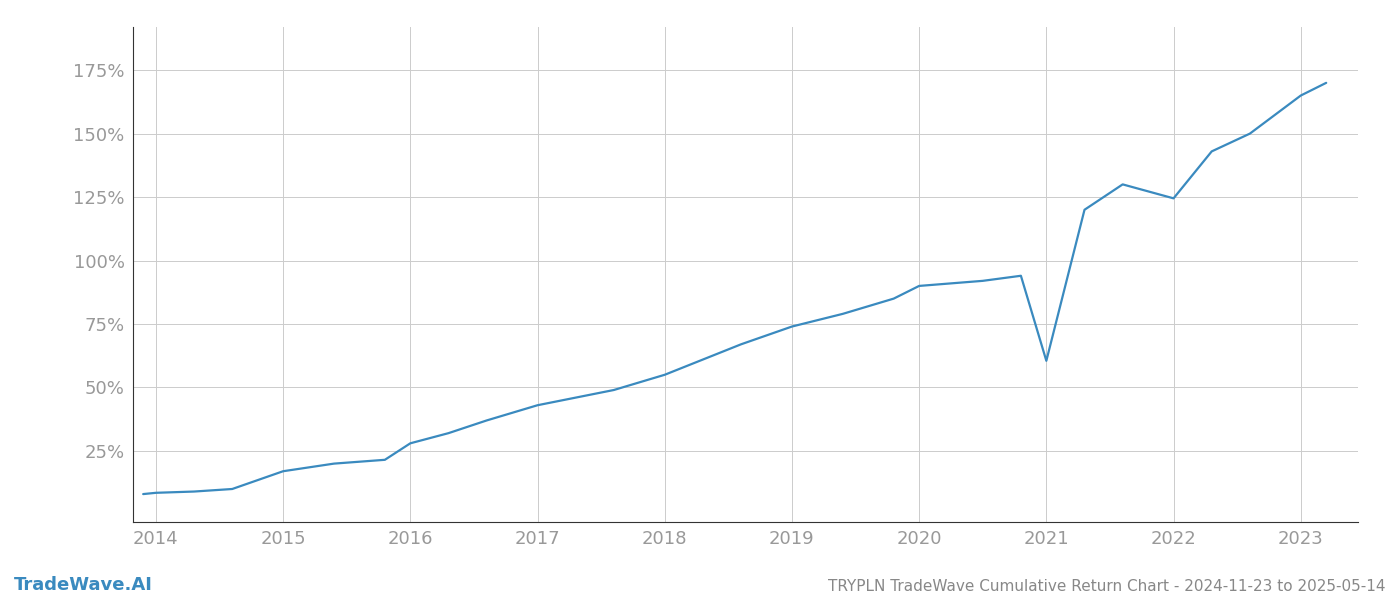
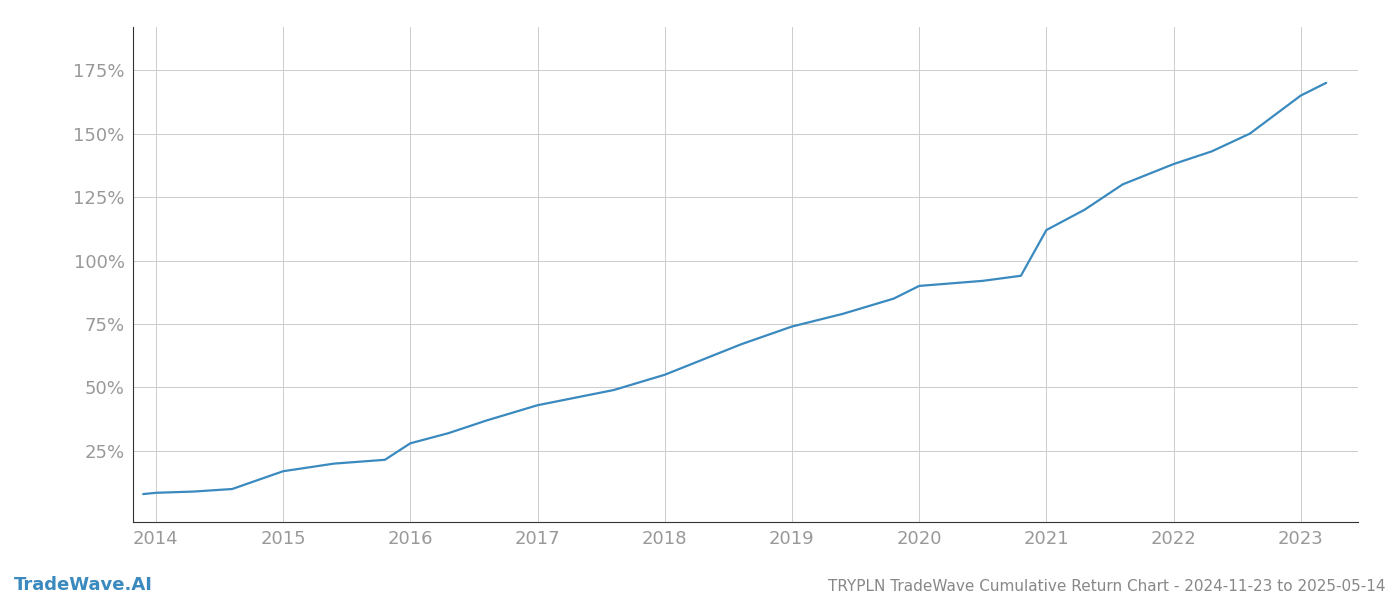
2021: 60.5% -> 112.0%
2022: 124.5% -> 138.0%
